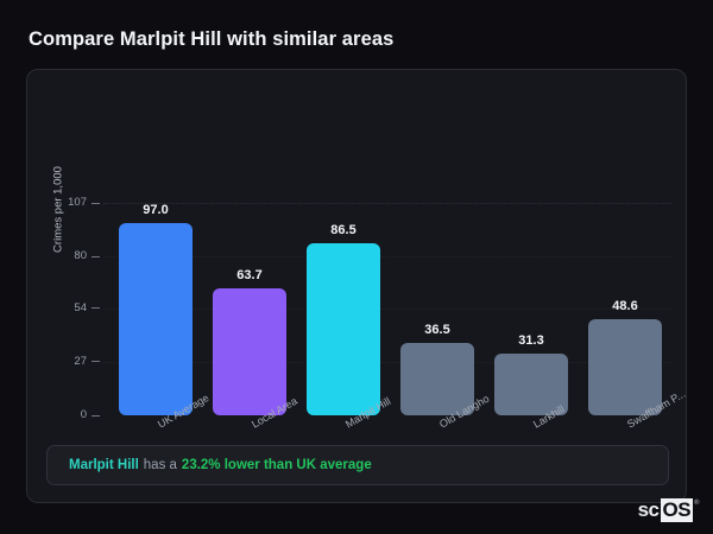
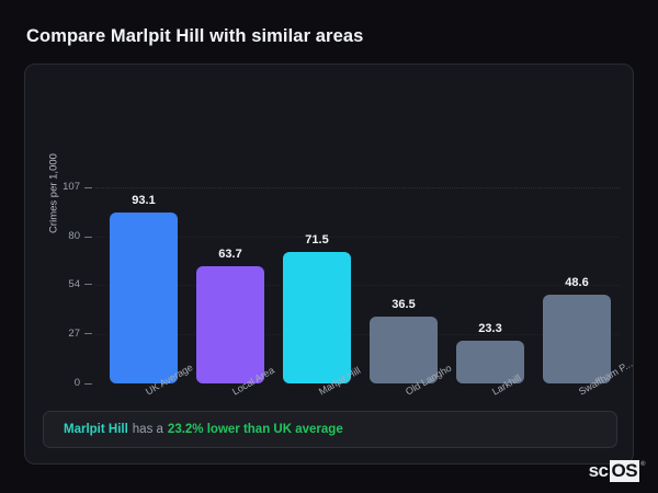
UK Average: 97.0 -> 93.1
Marlpit Hill: 86.5 -> 71.5
Larkhill: 31.3 -> 23.3
